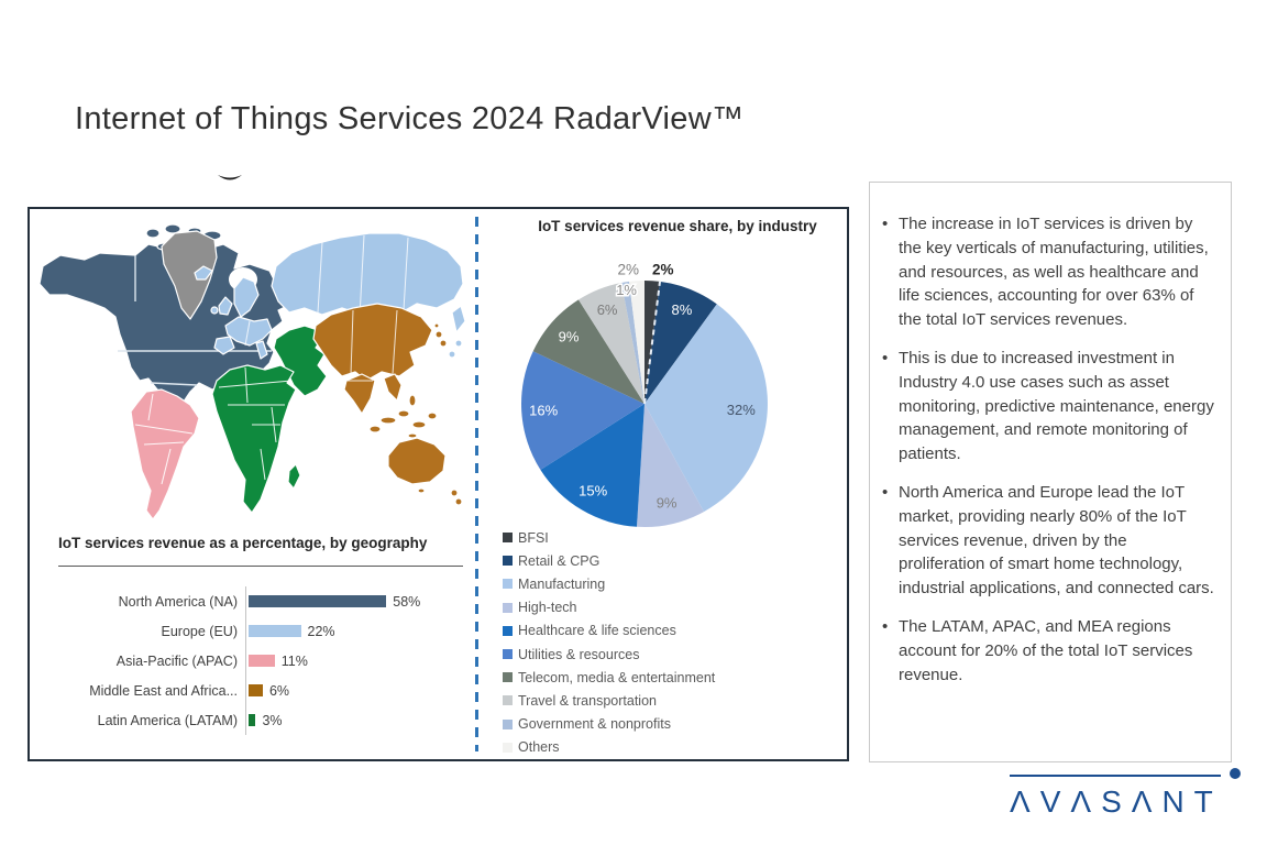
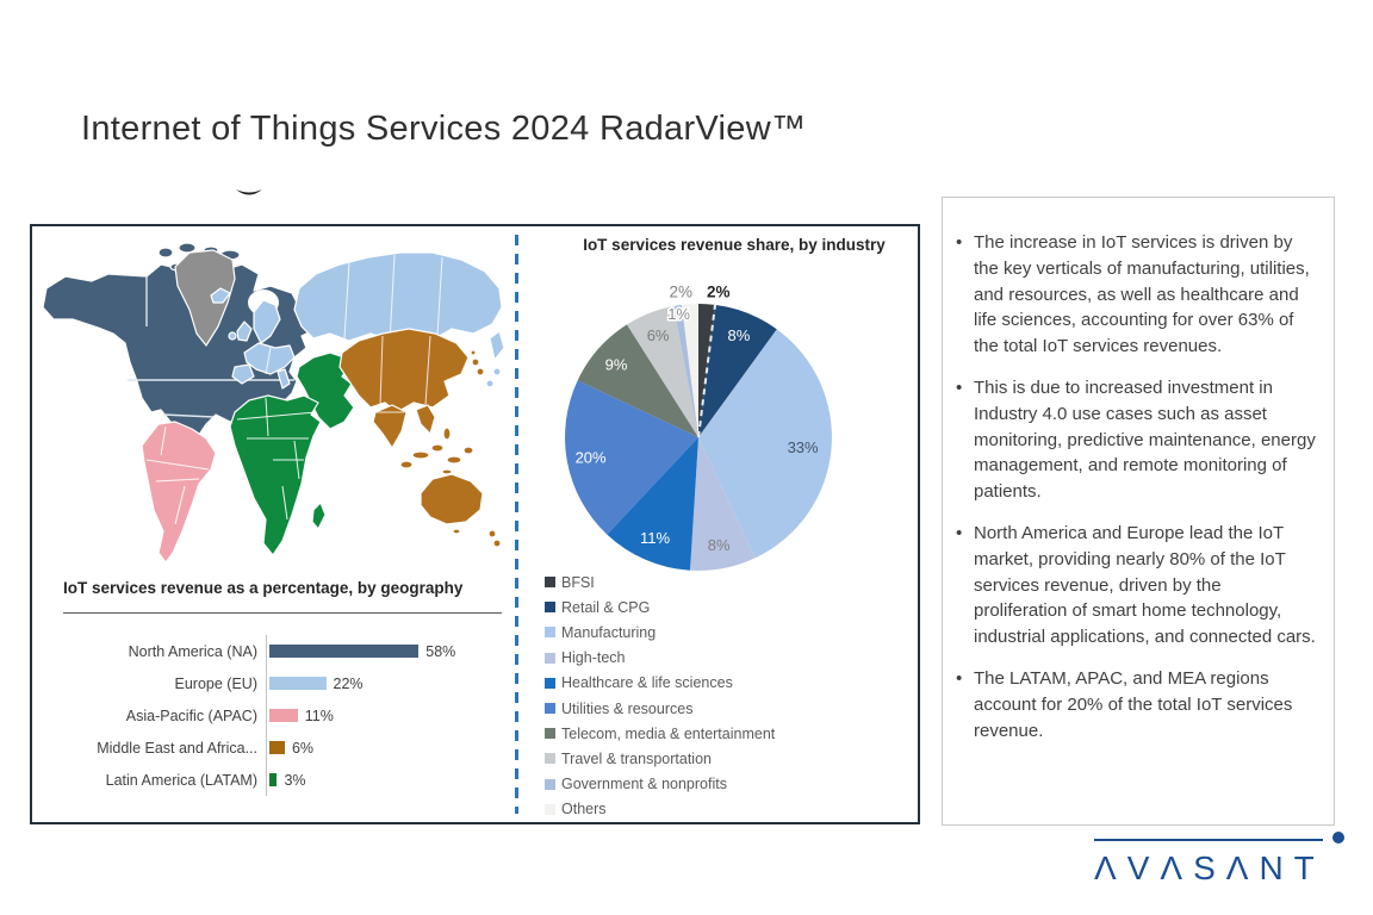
IoT services revenue share, by industry/Manufacturing: 32% -> 33%
IoT services revenue share, by industry/High-tech: 9% -> 8%
IoT services revenue share, by industry/Healthcare & life sciences: 15% -> 11%
IoT services revenue share, by industry/Utilities & resources: 16% -> 20%
